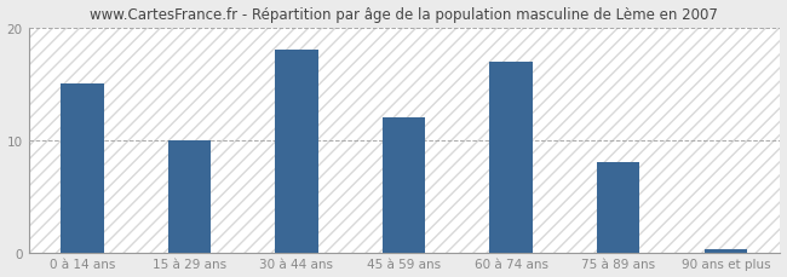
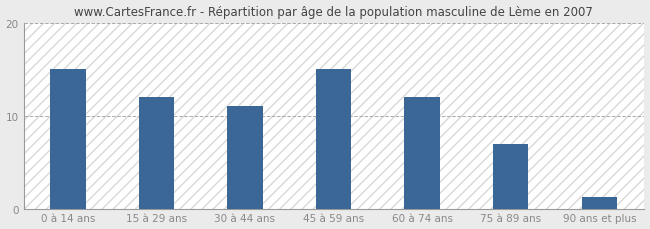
15 à 29 ans: 10.0 -> 12.0
30 à 44 ans: 18.0 -> 11.0
45 à 59 ans: 12.0 -> 15.0
60 à 74 ans: 17.0 -> 12.0
75 à 89 ans: 8.0 -> 7.0
90 ans et plus: 0.3 -> 1.2
